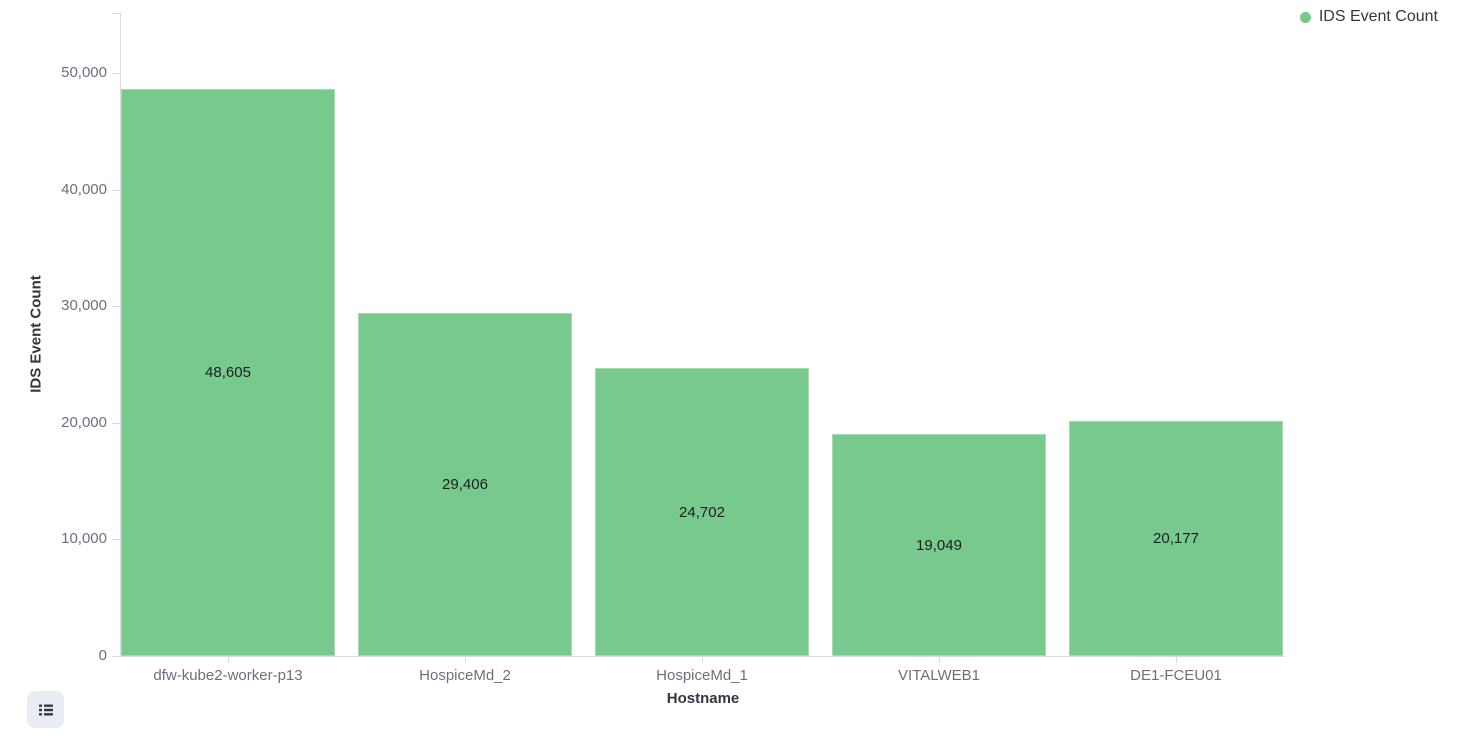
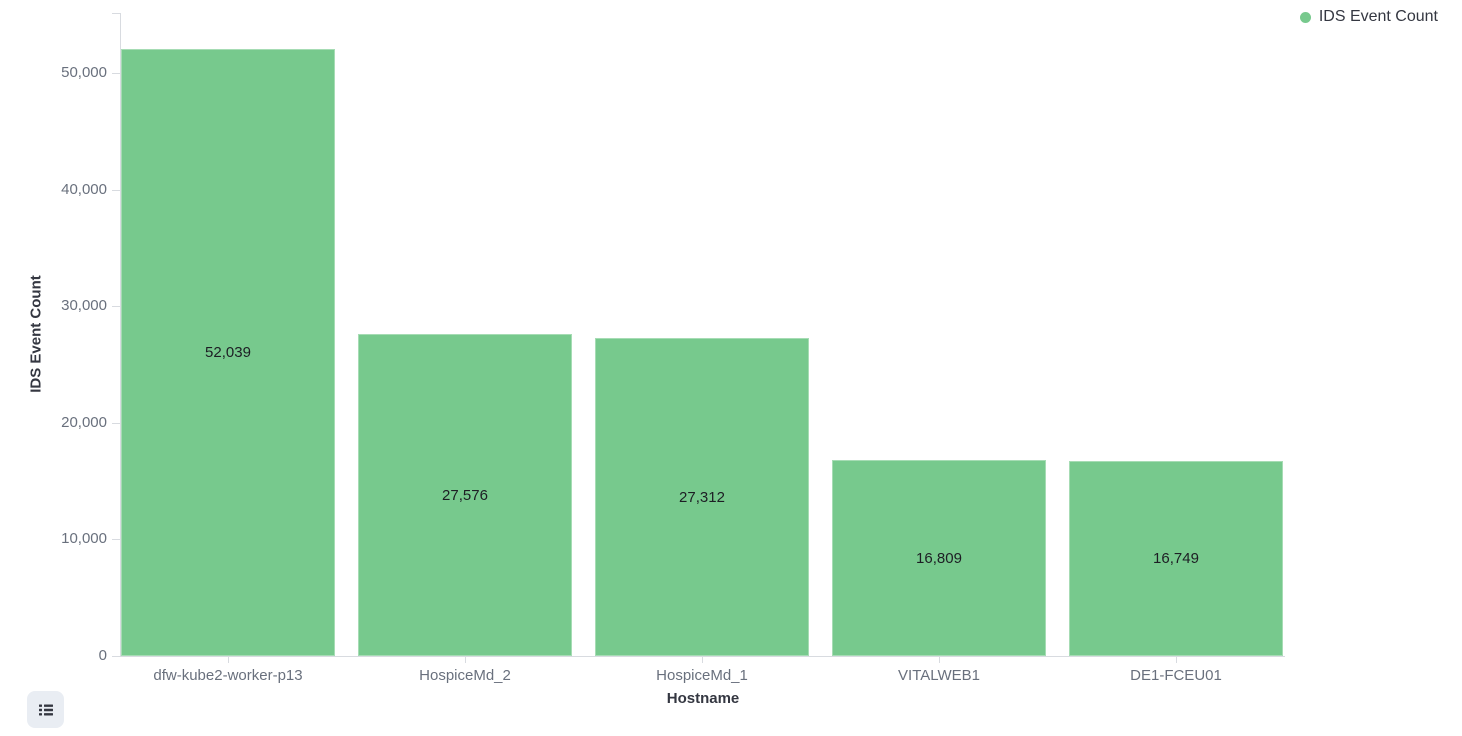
dfw-kube2-worker-p13: 48,605 -> 52,039
HospiceMd_2: 29,406 -> 27,576
HospiceMd_1: 24,702 -> 27,312
VITALWEB1: 19,049 -> 16,809
DE1-FCEU01: 20,177 -> 16,749
